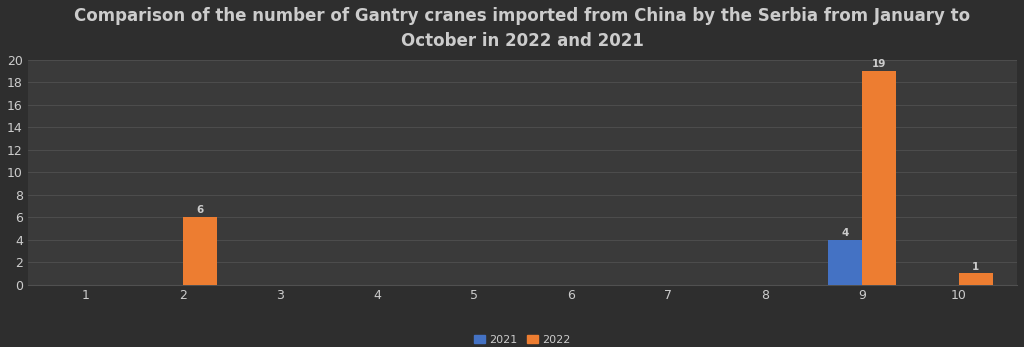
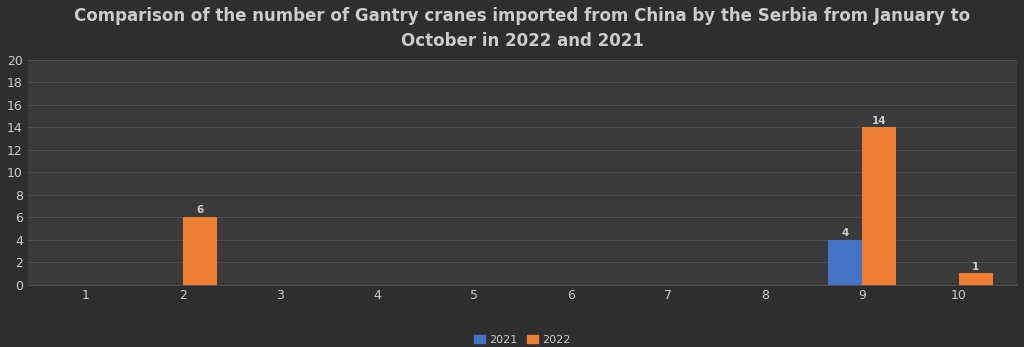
2022/9: 19 -> 14
